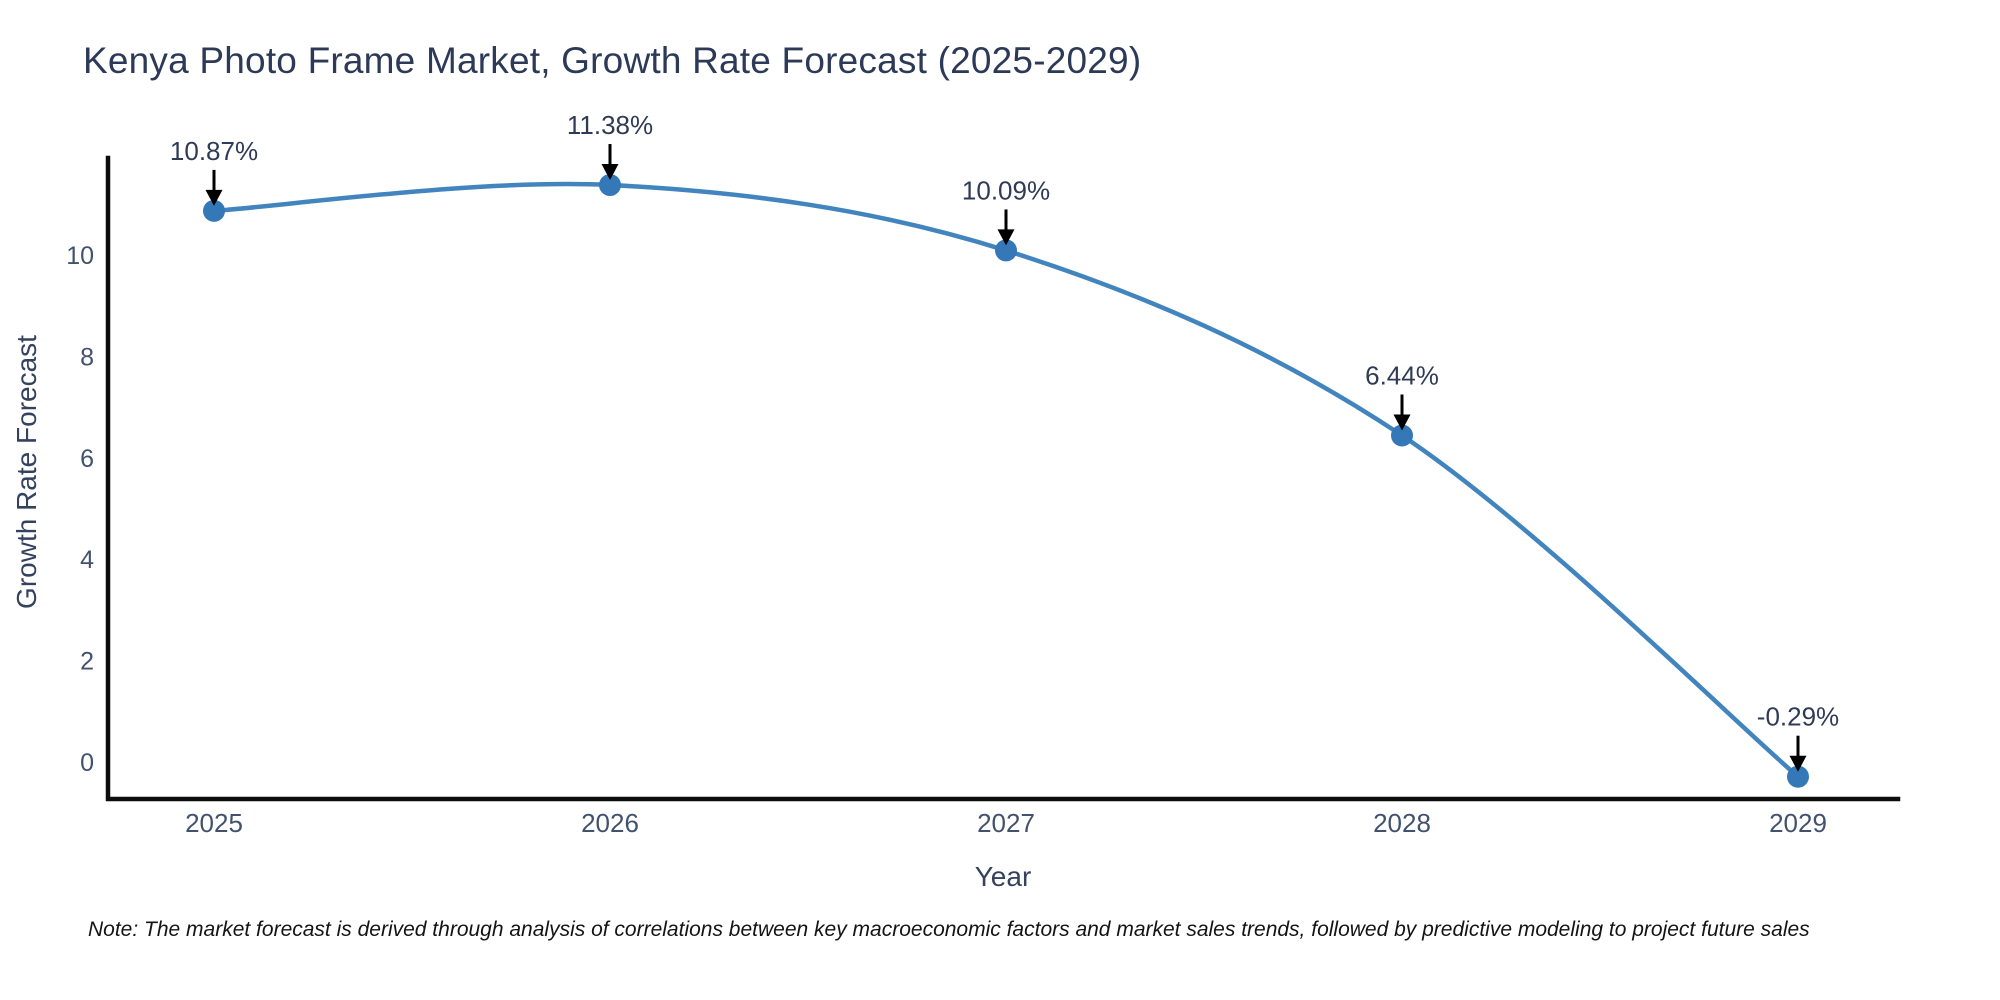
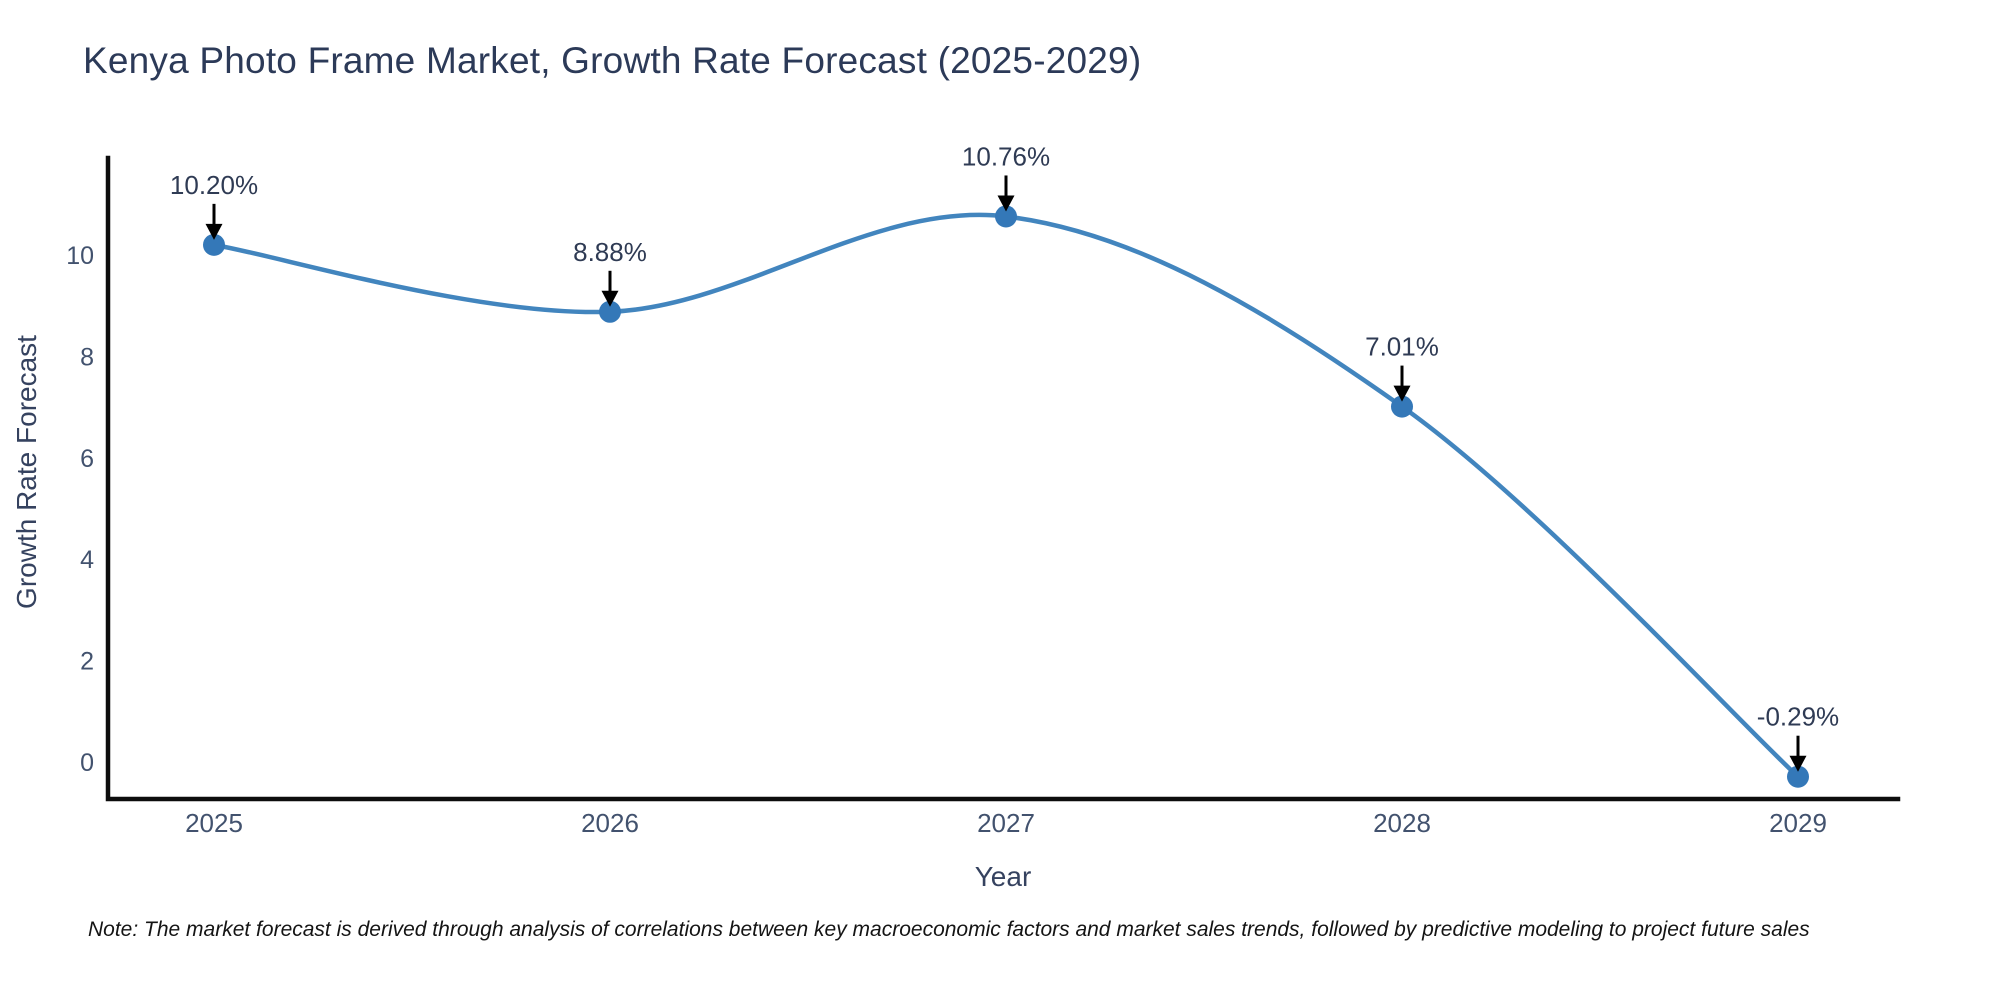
2025: 10.87% -> 10.20%
2026: 11.38% -> 8.88%
2027: 10.09% -> 10.76%
2028: 6.44% -> 7.01%
